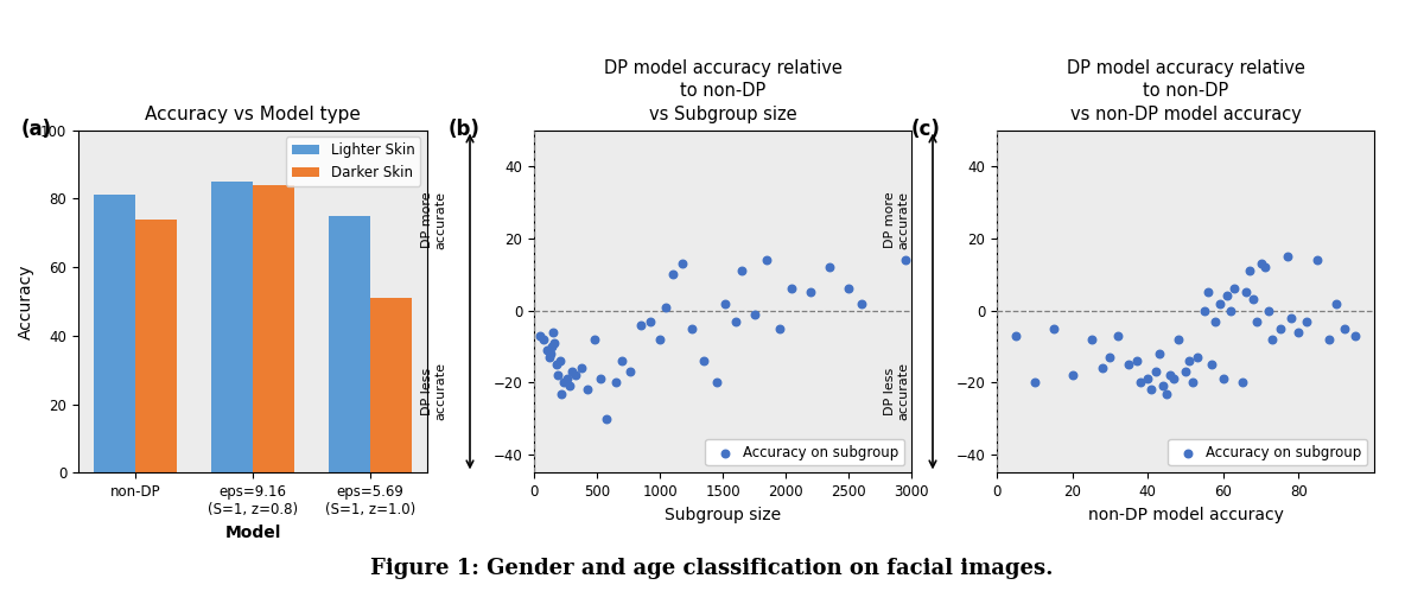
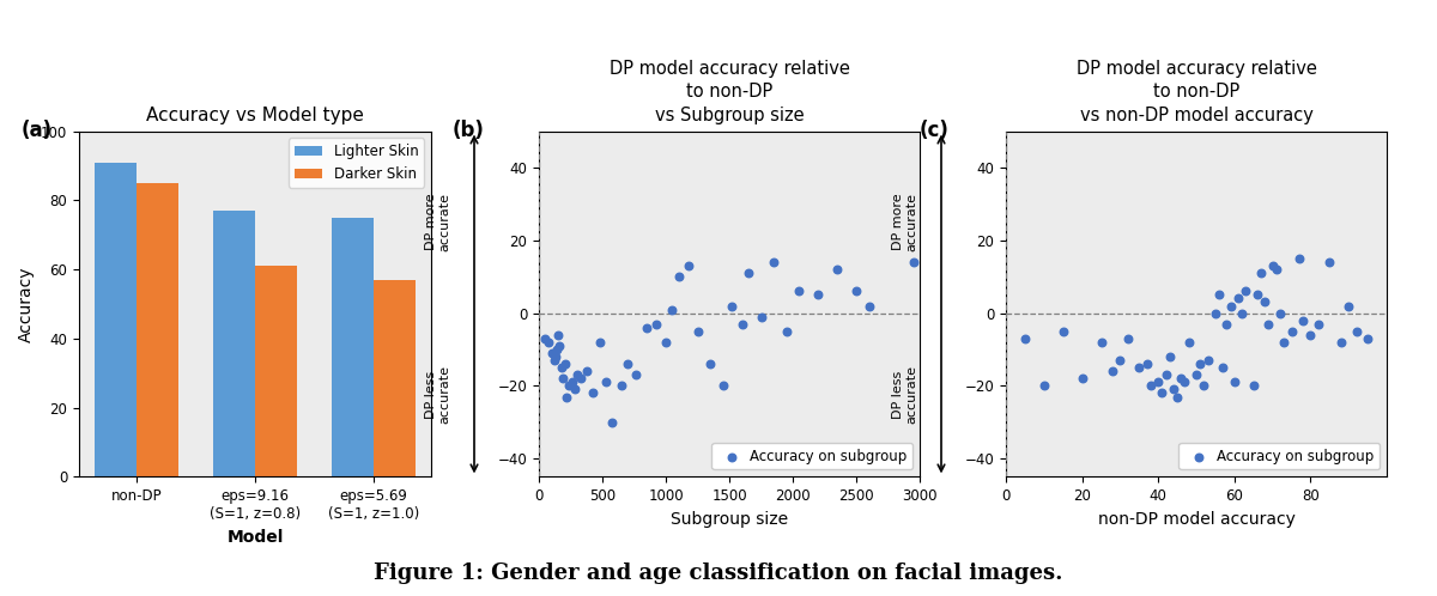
Accuracy vs Model type/Lighter Skin/non-DP: 81 -> 91
Accuracy vs Model type/Darker Skin/non-DP: 74 -> 85
Accuracy vs Model type/Lighter Skin/eps=9.16 (S=1, z=0.8): 85 -> 77
Accuracy vs Model type/Darker Skin/eps=9.16 (S=1, z=0.8): 84 -> 61
Accuracy vs Model type/Darker Skin/eps=5.69 (S=1, z=1.0): 51 -> 57
